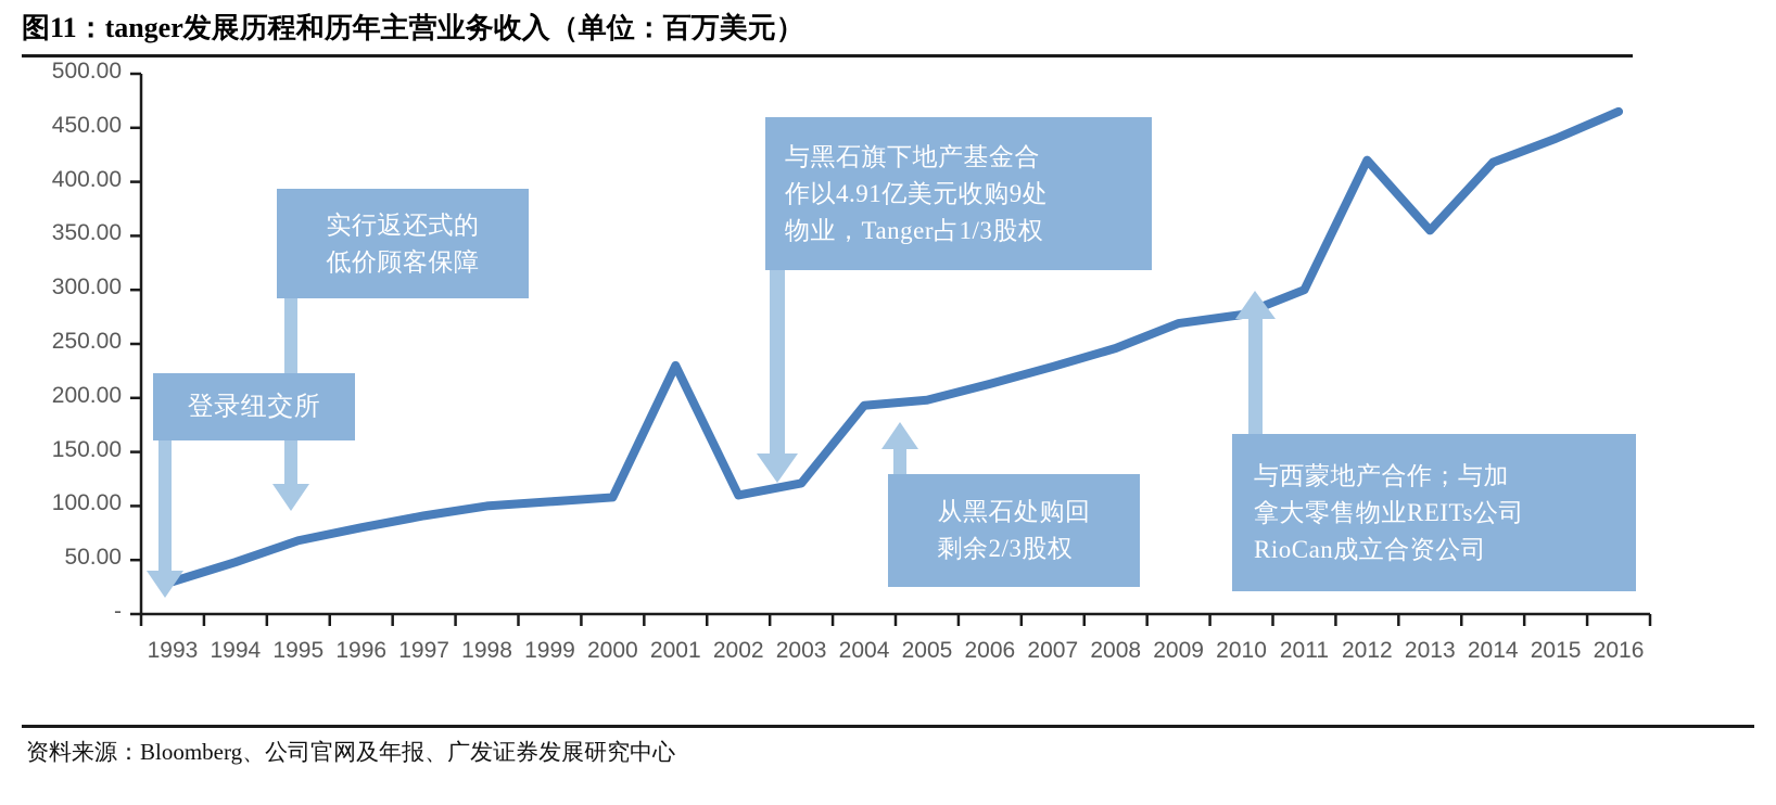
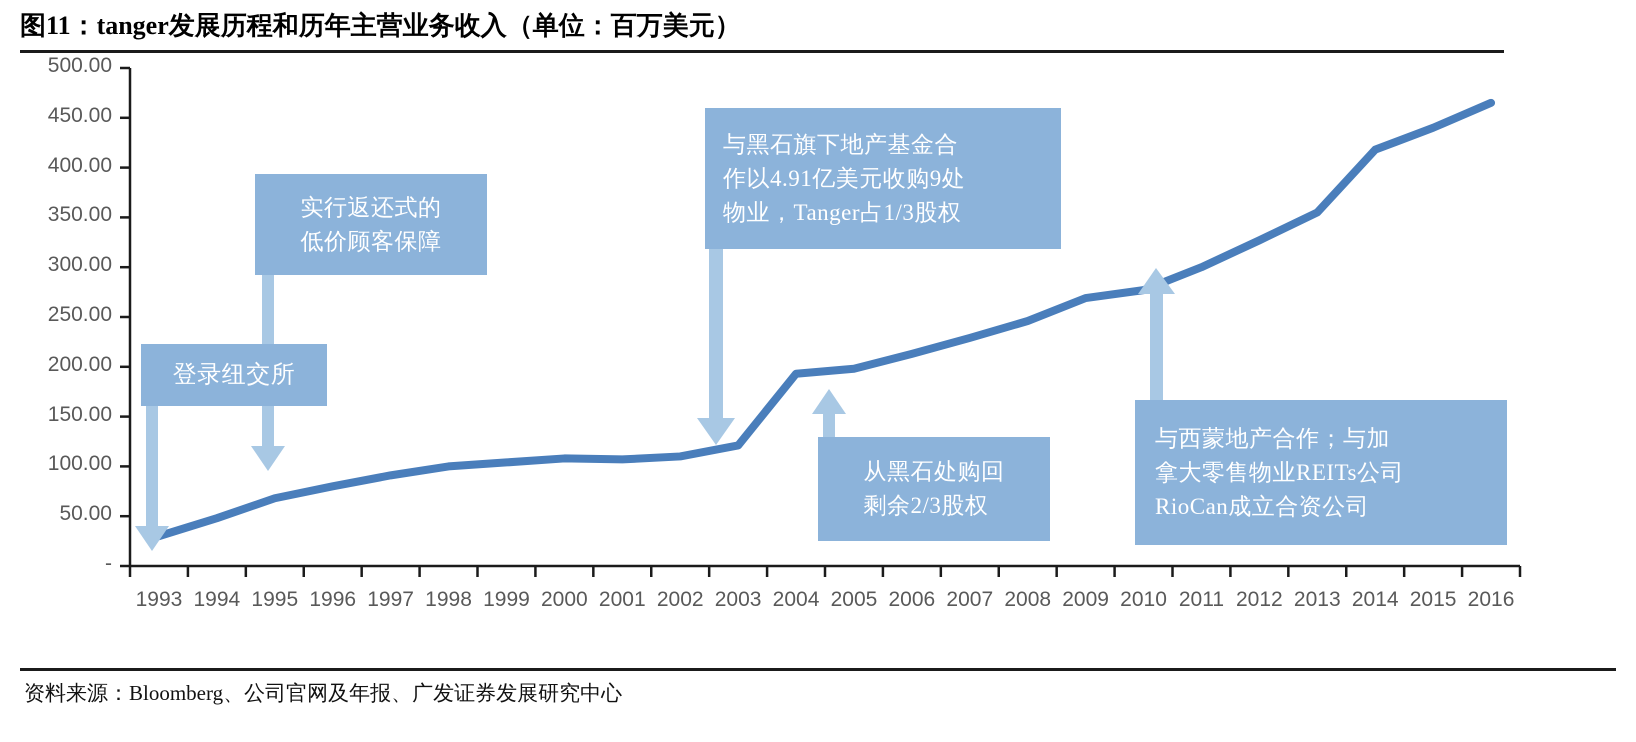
2001: 230 -> 110
2012: 420 -> 330
